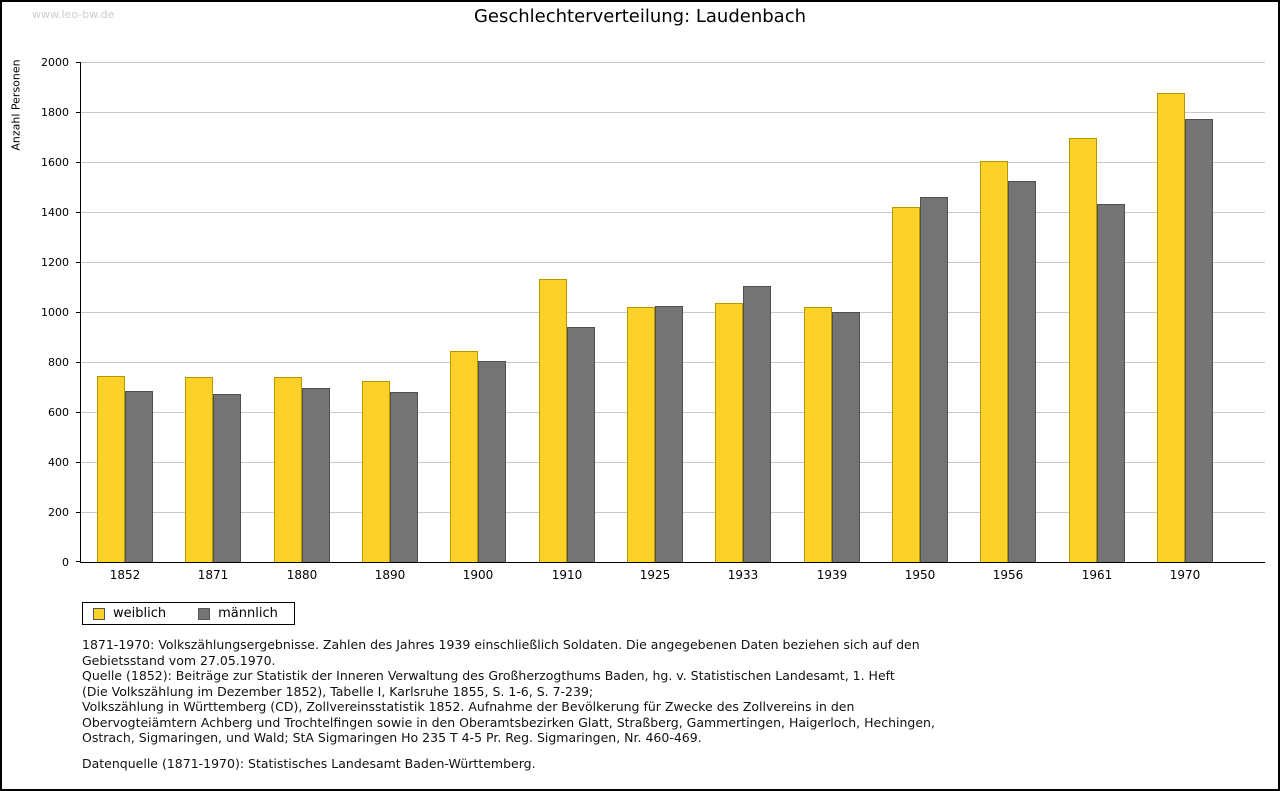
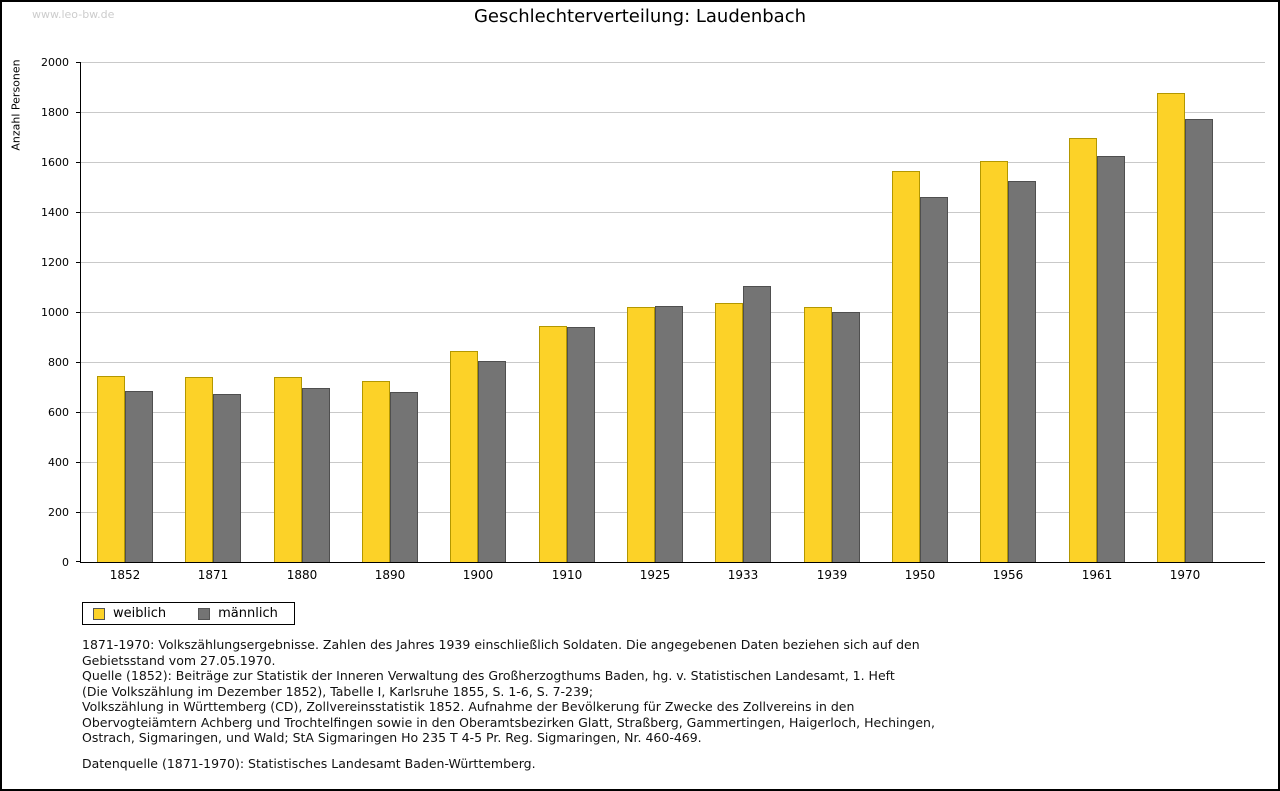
weiblich/1910: 1130 -> 940
weiblich/1950: 1420 -> 1560
männlich/1961: 1430 -> 1620
